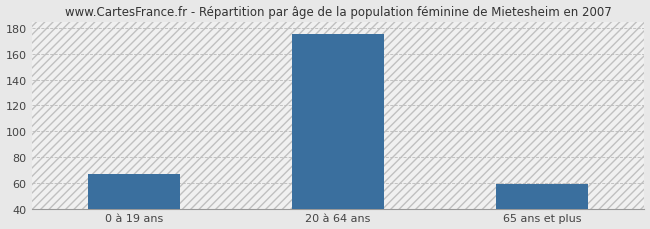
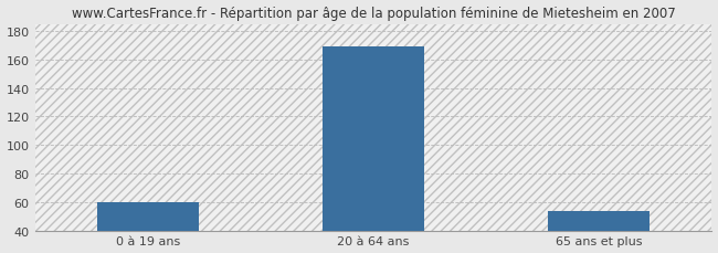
0 à 19 ans: 67 -> 60
20 à 64 ans: 175 -> 169
65 ans et plus: 59 -> 54
